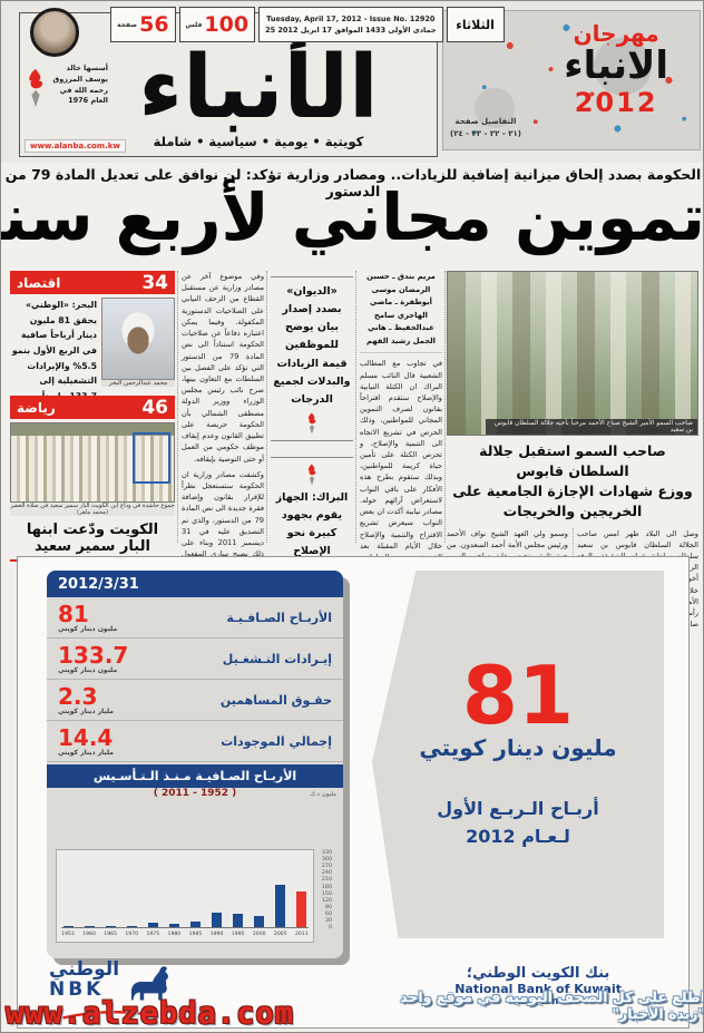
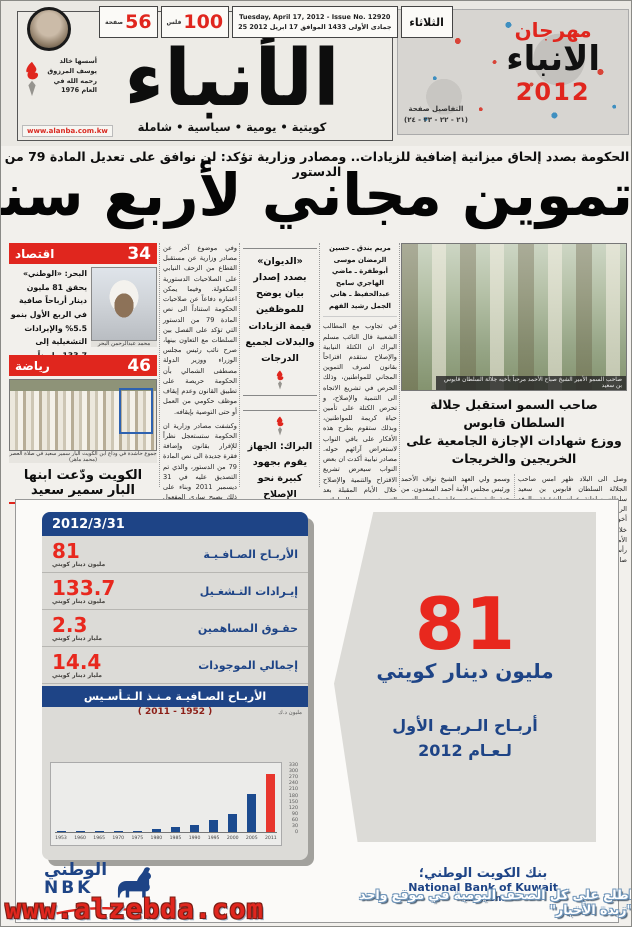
1975: 20 -> 10
1990: 70 -> 40
2000: 50 -> 100
2011: 170 -> 300
